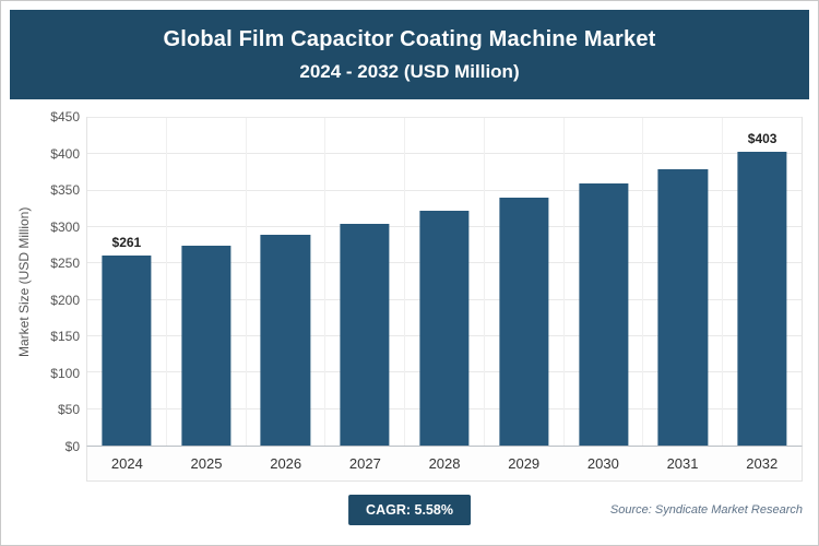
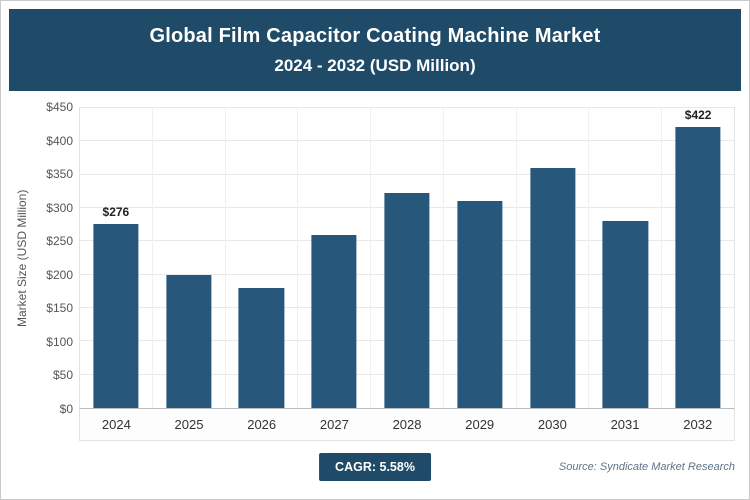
2024: $261 -> $276
2025: $280 -> $200
2026: $290 -> $180
2027: $300 -> $260
2029: $340 -> $310
2031: $380 -> $280
2032: $403 -> $422
